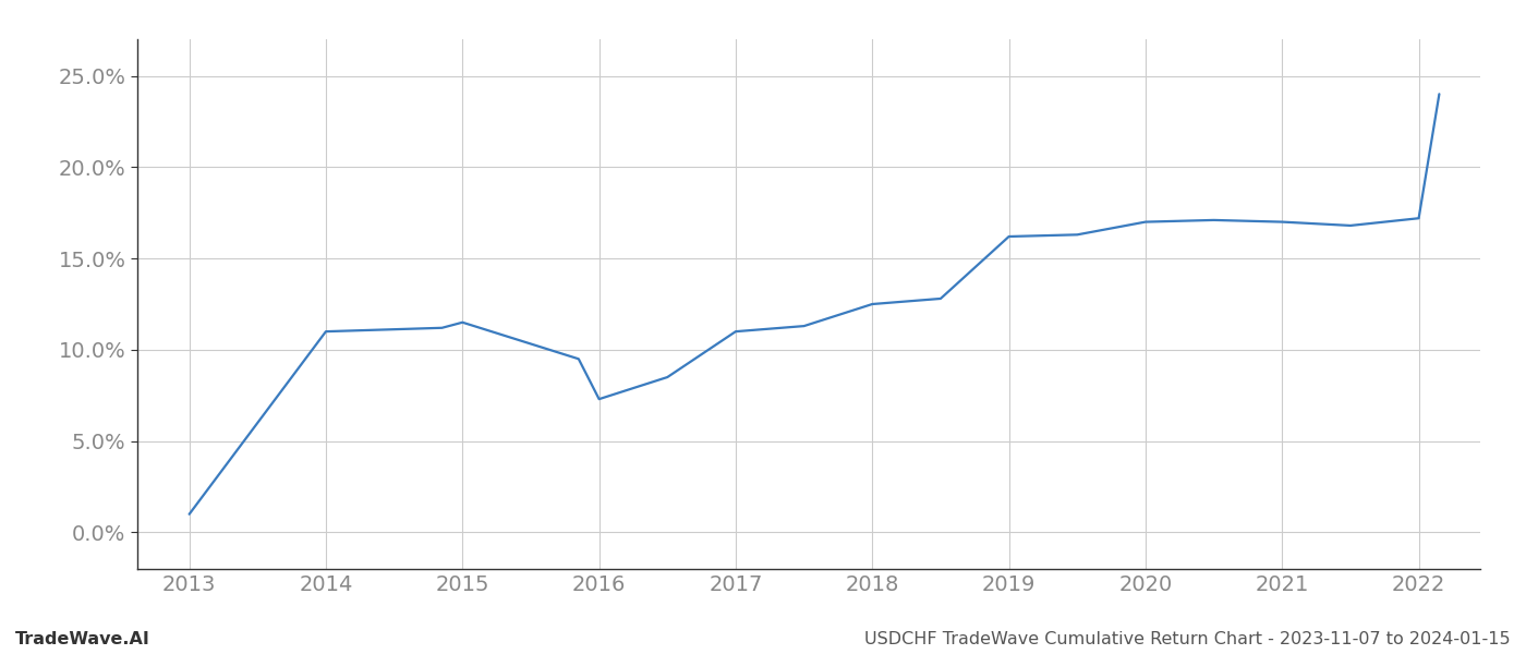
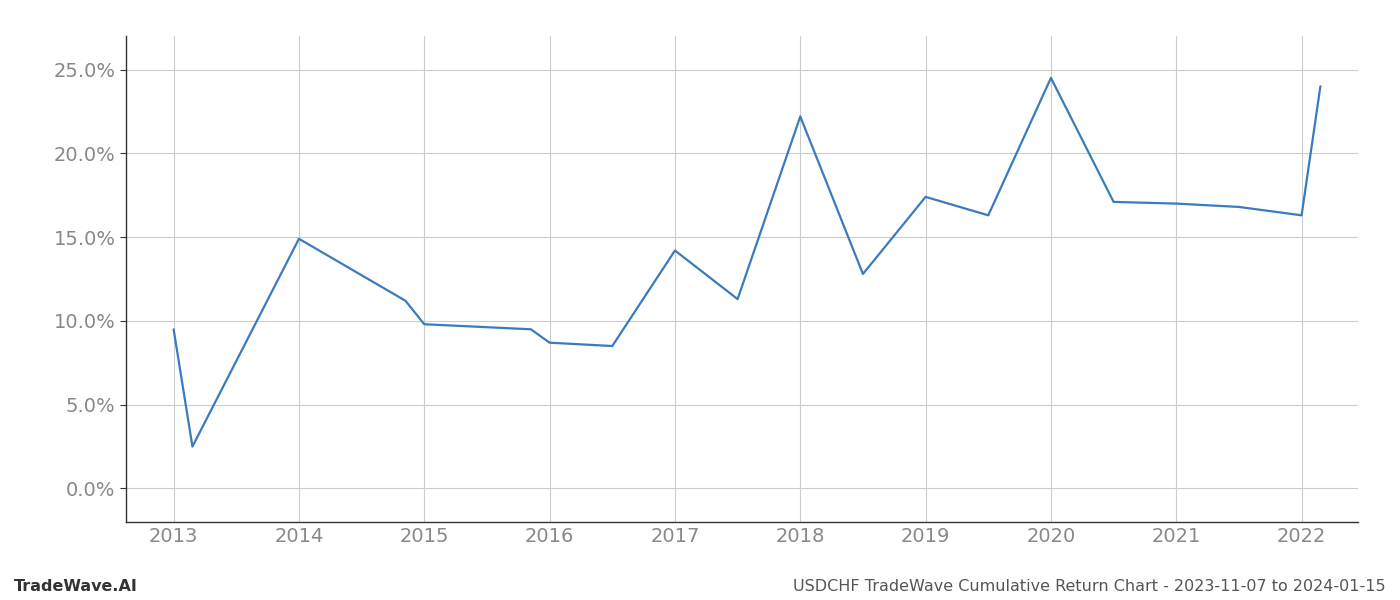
2013: 1.0% -> 9.5%
2014: 11.0% -> 14.9%
2015: 11.5% -> 9.8%
2016: 7.3% -> 8.7%
2017: 11.0% -> 14.2%
2018: 12.5% -> 22.2%
2019: 16.2% -> 17.4%
2020: 17.0% -> 24.5%
2022: 17.2% -> 16.3%
